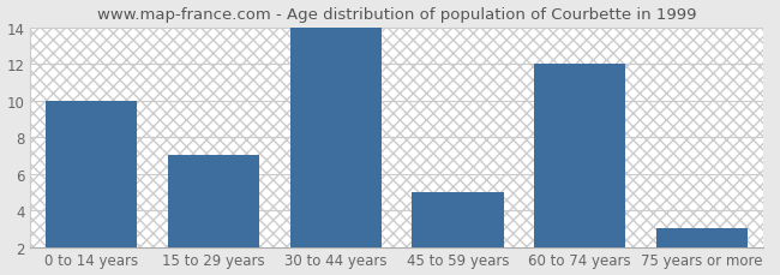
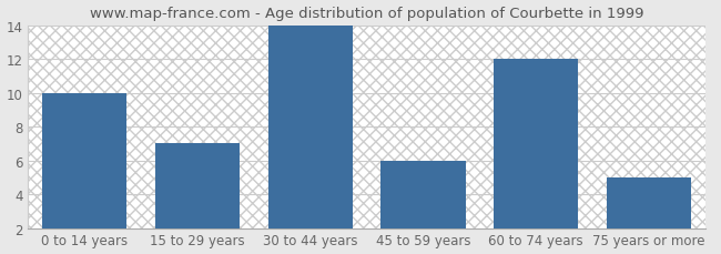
45 to 59 years: 5 -> 6
75 years or more: 3 -> 5
